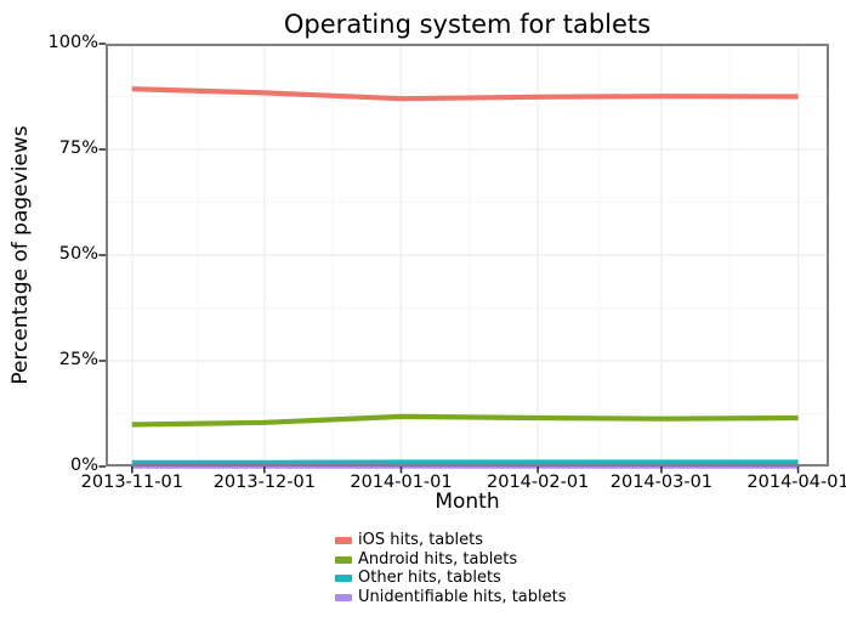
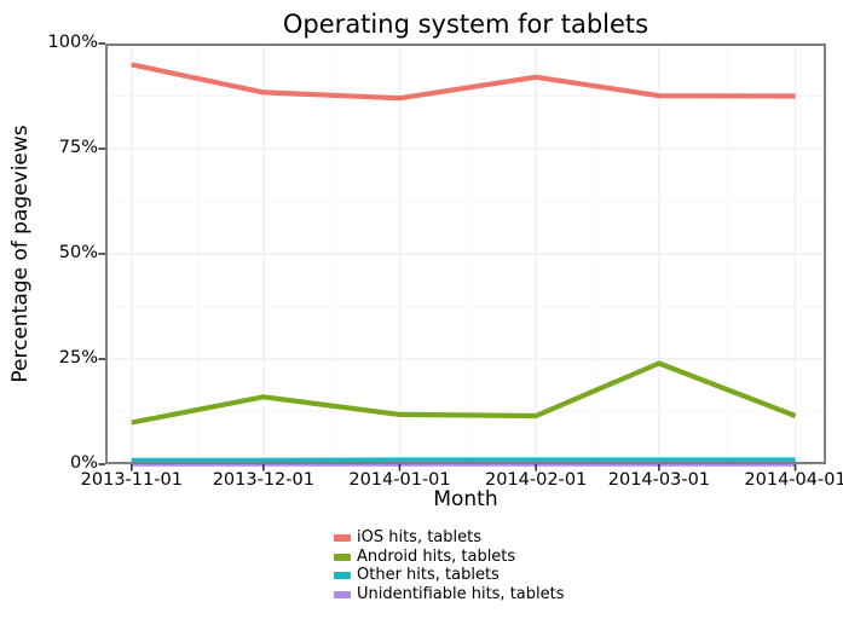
iOS hits, tablets/2013-11-01: 89% -> 95%
Android hits, tablets/2013-12-01: 10% -> 16%
iOS hits, tablets/2014-02-01: 87% -> 92%
Android hits, tablets/2014-03-01: 11% -> 24%
